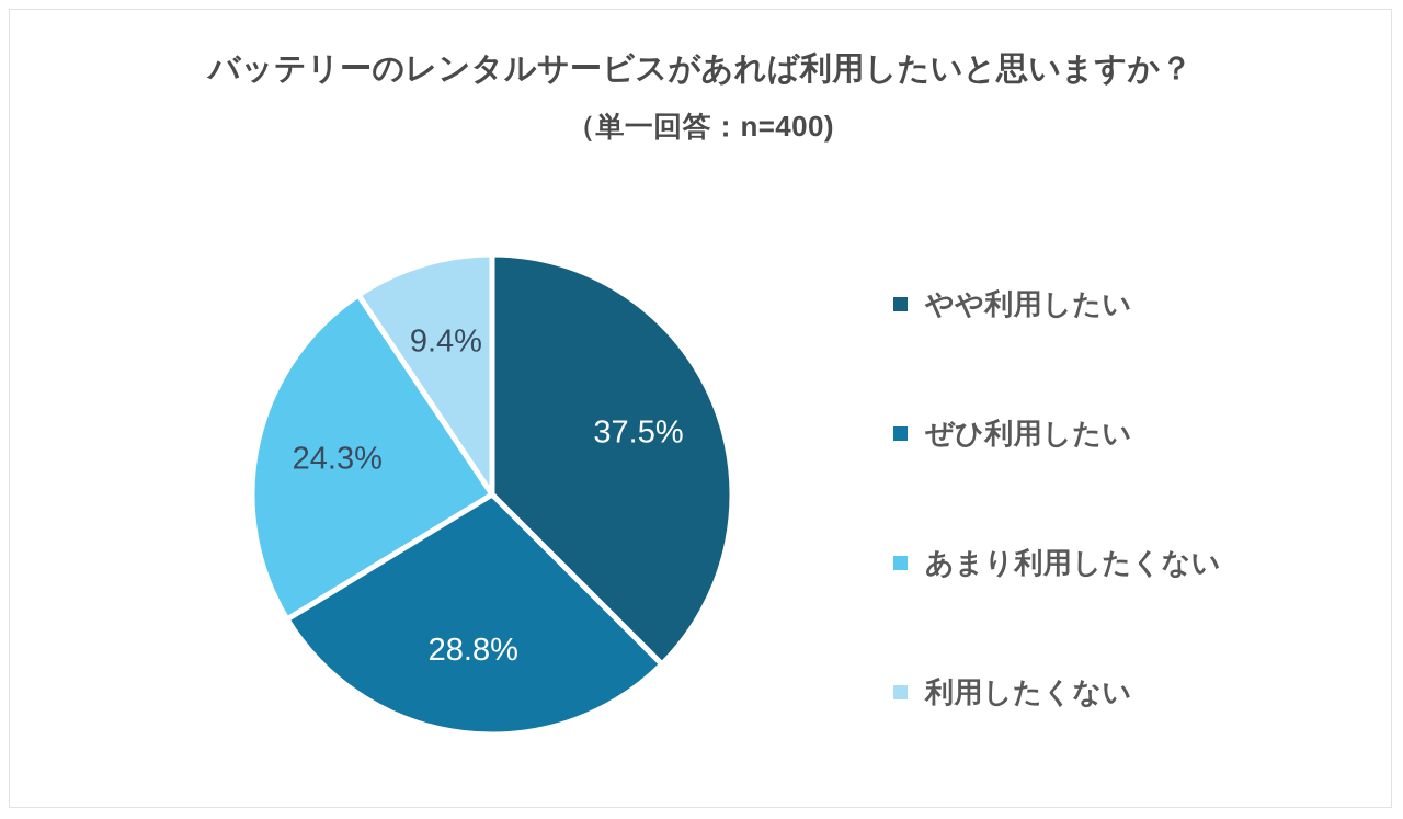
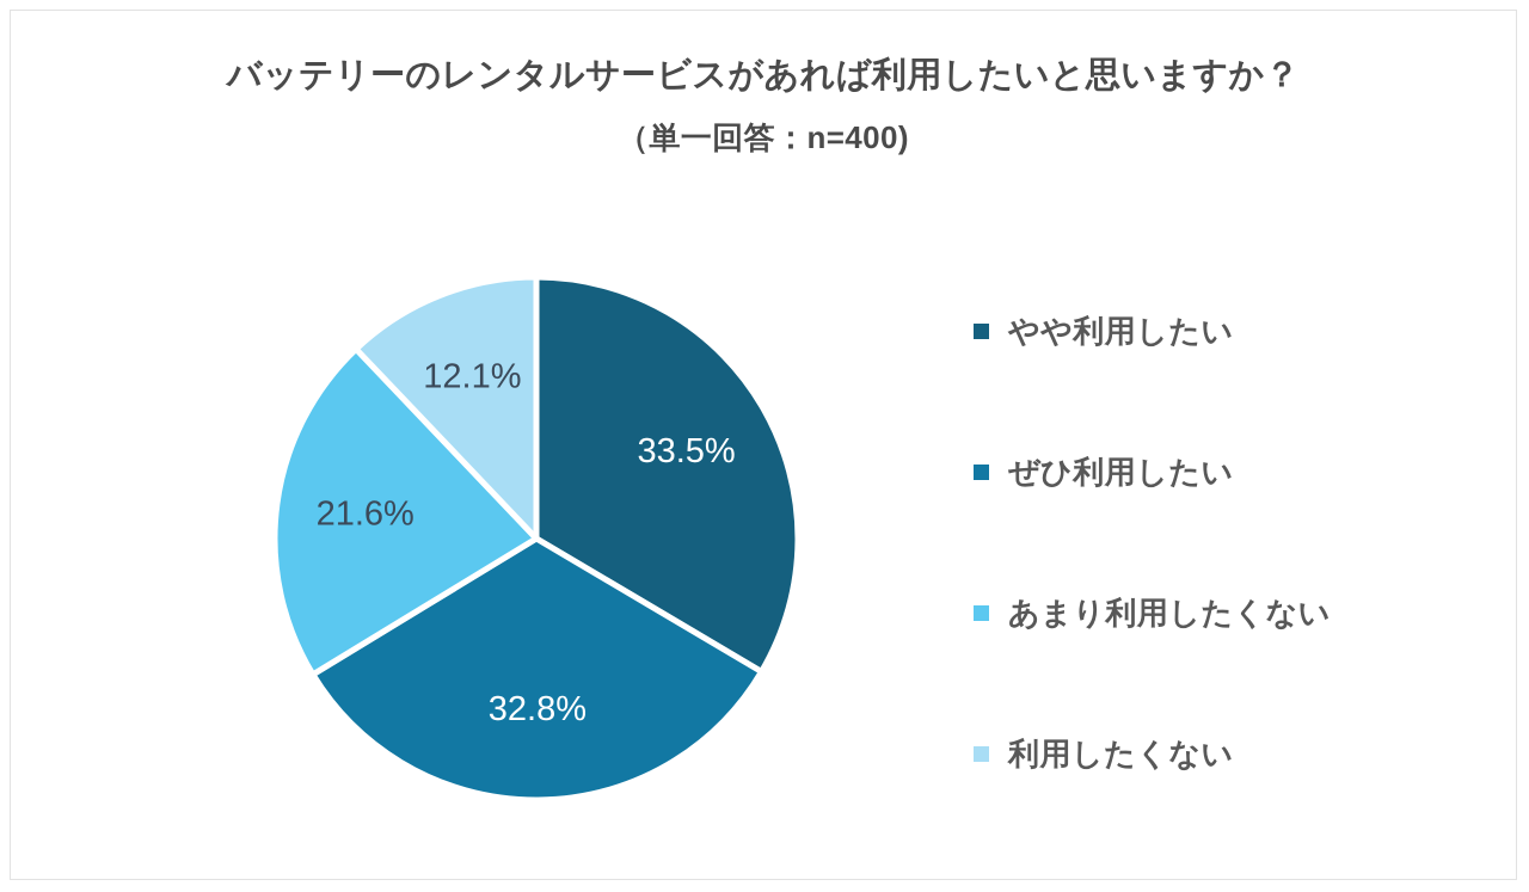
やや利用したい: 37.5% -> 33.5%
ぜひ利用したい: 28.8% -> 32.8%
あまり利用したくない: 24.3% -> 21.6%
利用したくない: 9.4% -> 12.1%
